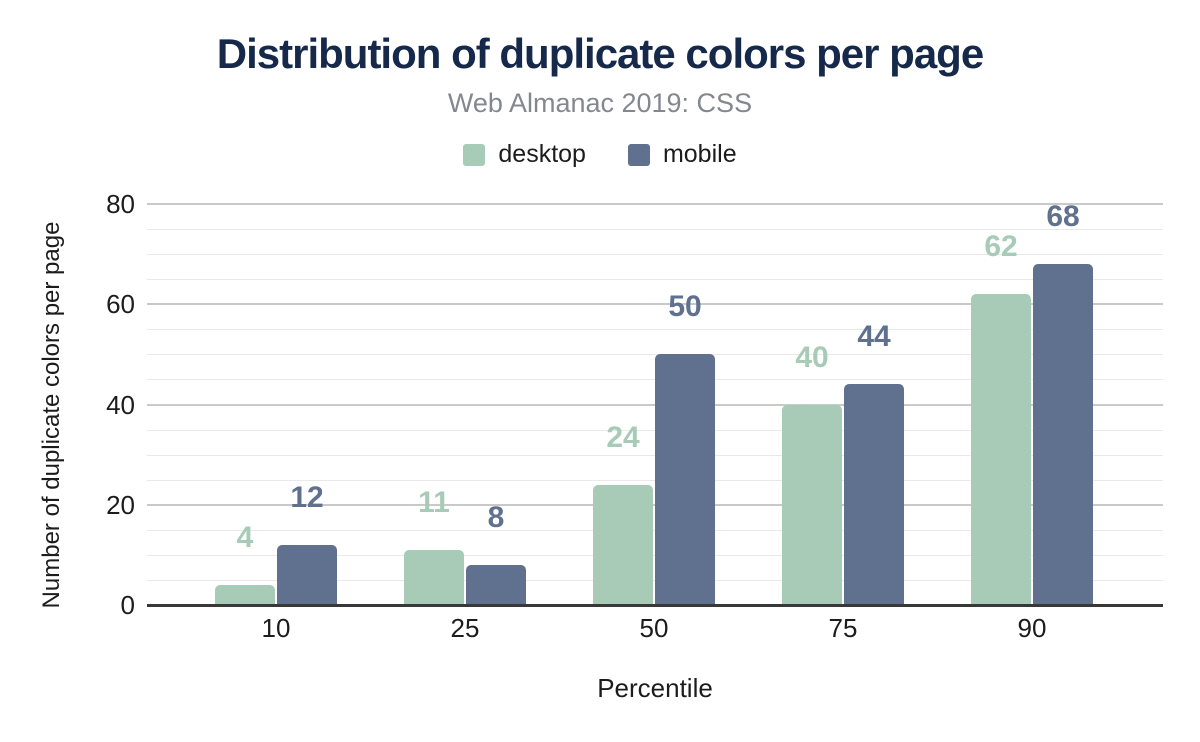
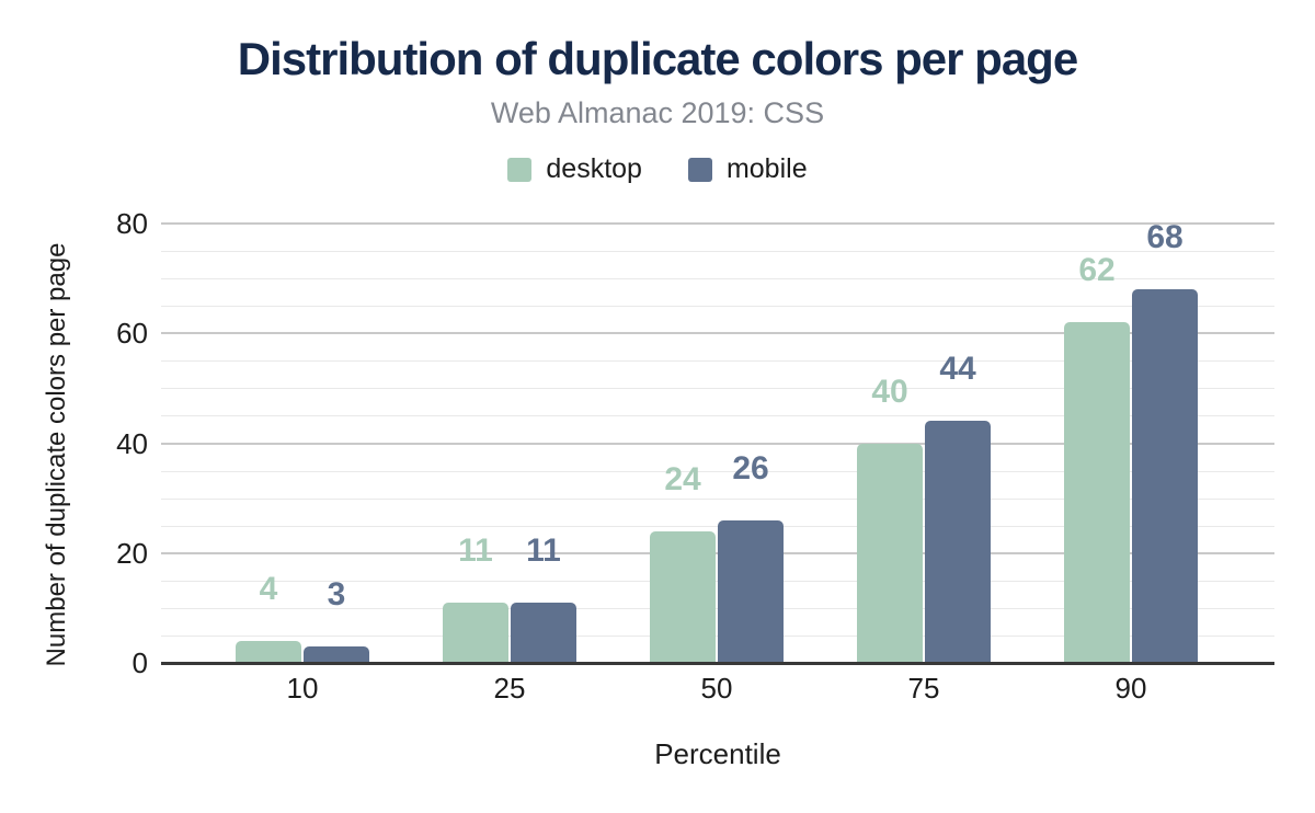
mobile/10: 12 -> 3
mobile/25: 8 -> 11
mobile/50: 50 -> 26
